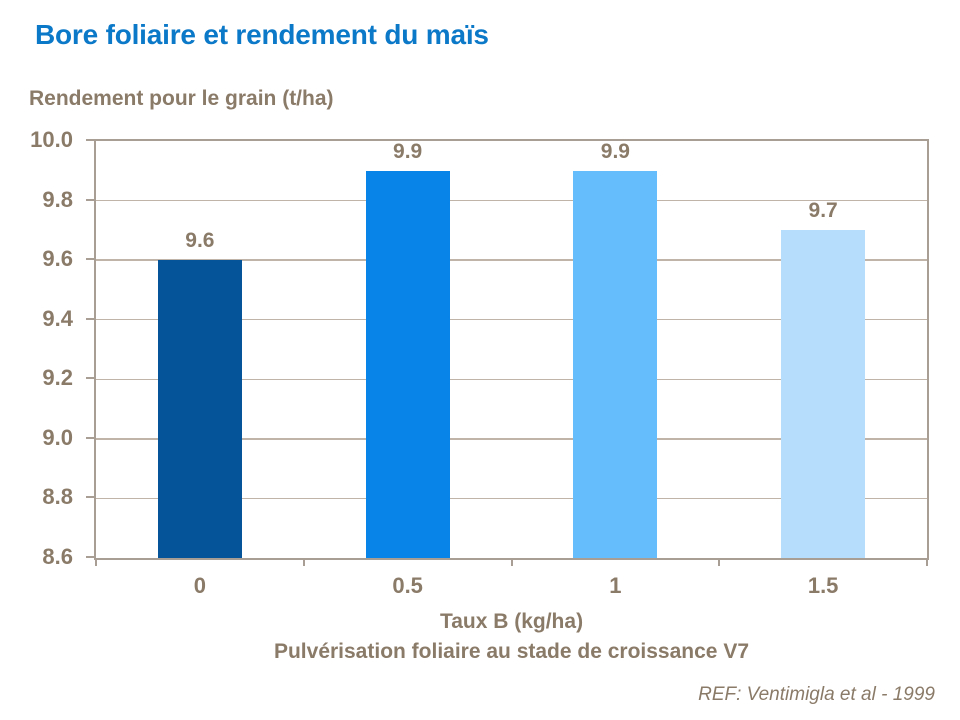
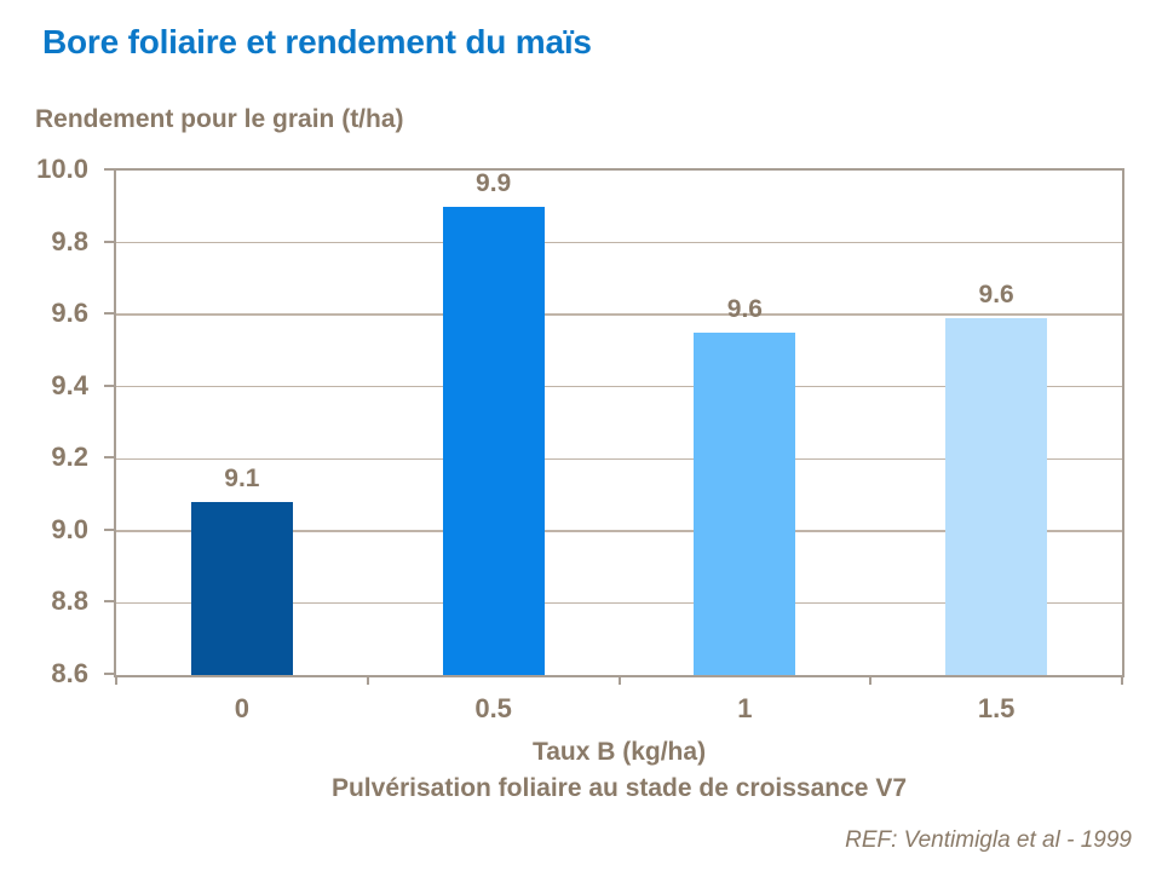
0: 9.6 -> 9.1
1: 9.9 -> 9.6
1.5: 9.7 -> 9.6
